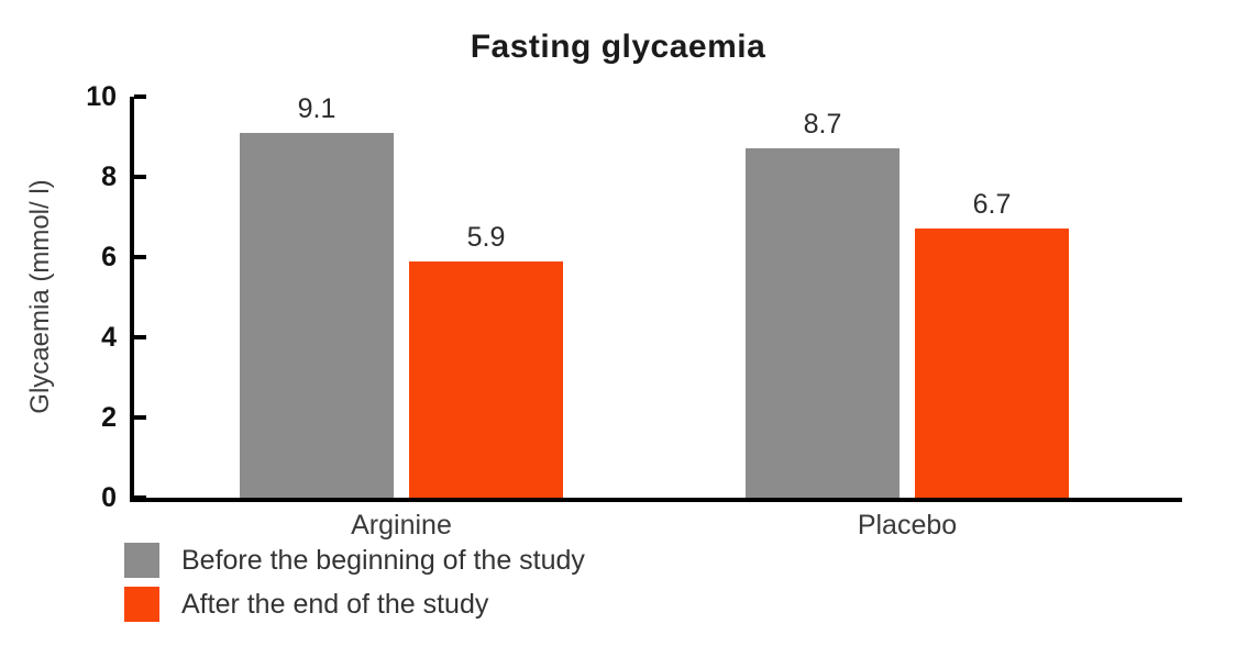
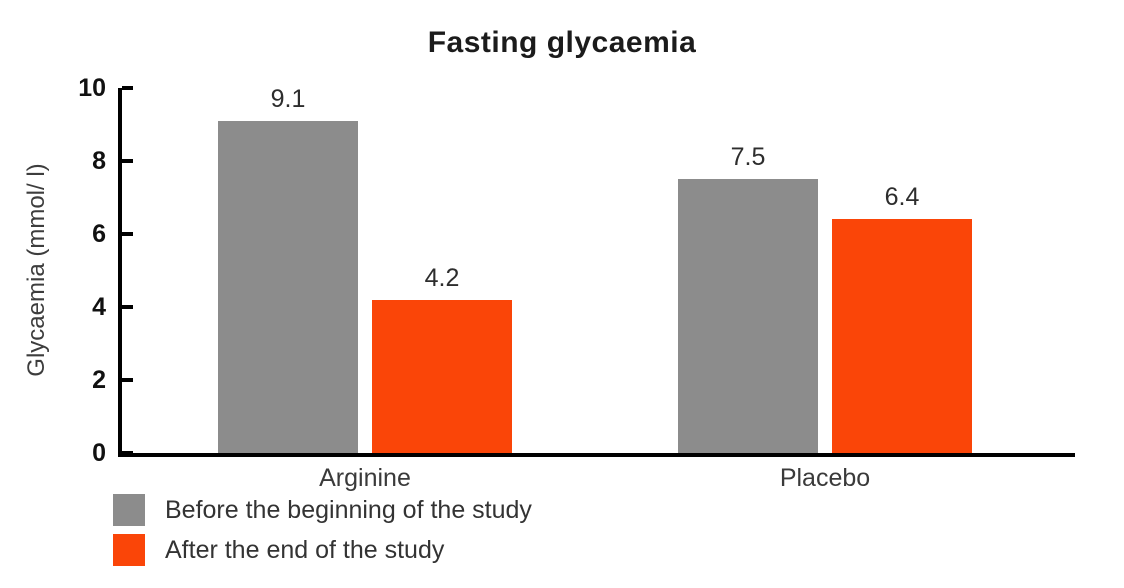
After the end of the study/Arginine: 5.9 -> 4.2
Before the beginning of the study/Placebo: 8.7 -> 7.5
After the end of the study/Placebo: 6.7 -> 6.4
